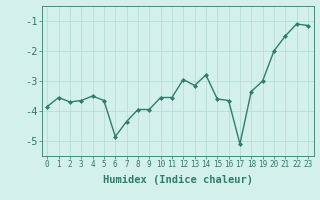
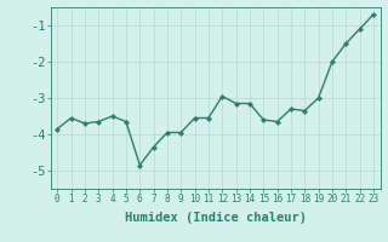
14: -2.80 -> -3.15
17: -5.10 -> -3.30
23: -1.15 -> -0.70
